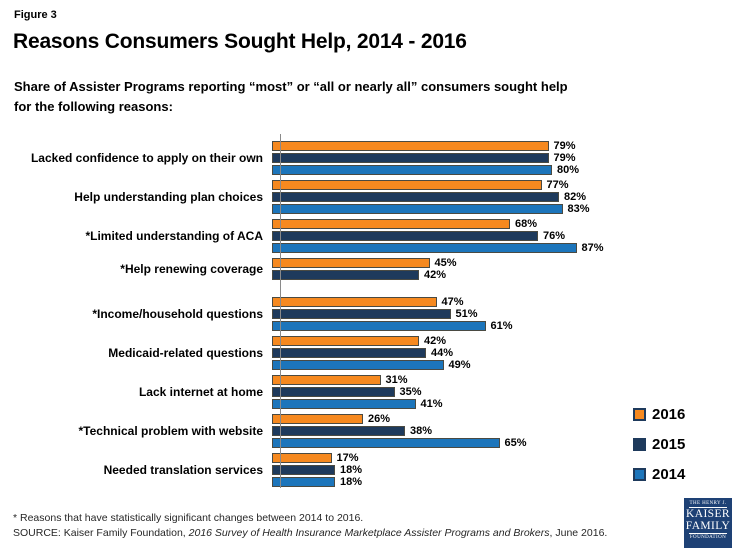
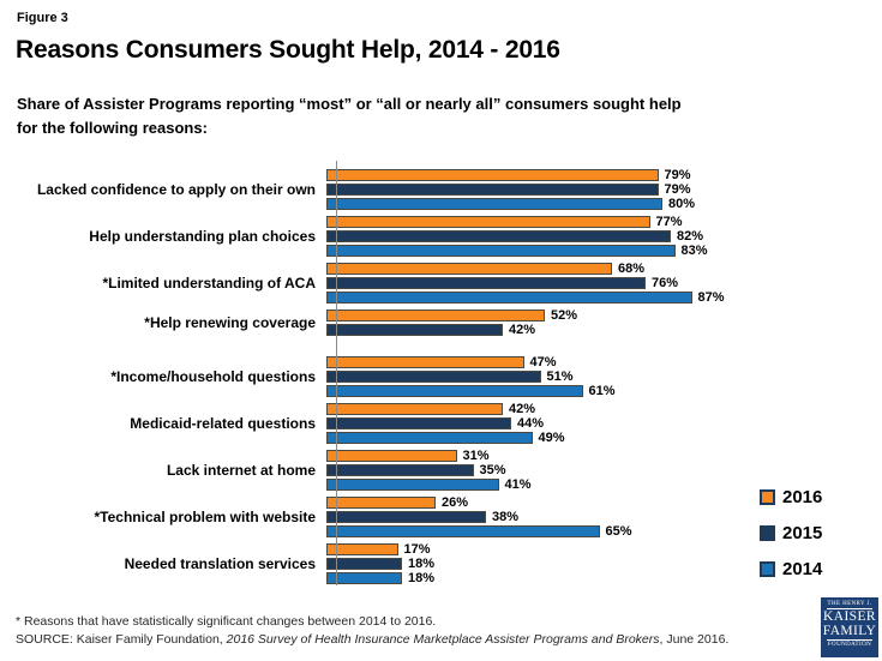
2016/*Help renewing coverage: 45% -> 52%
